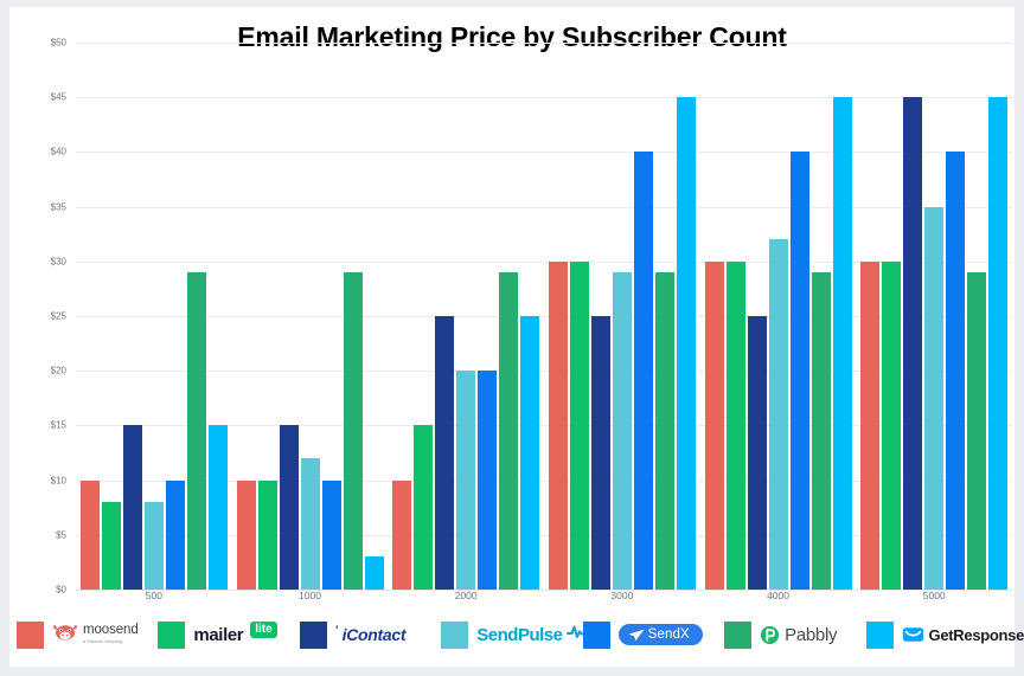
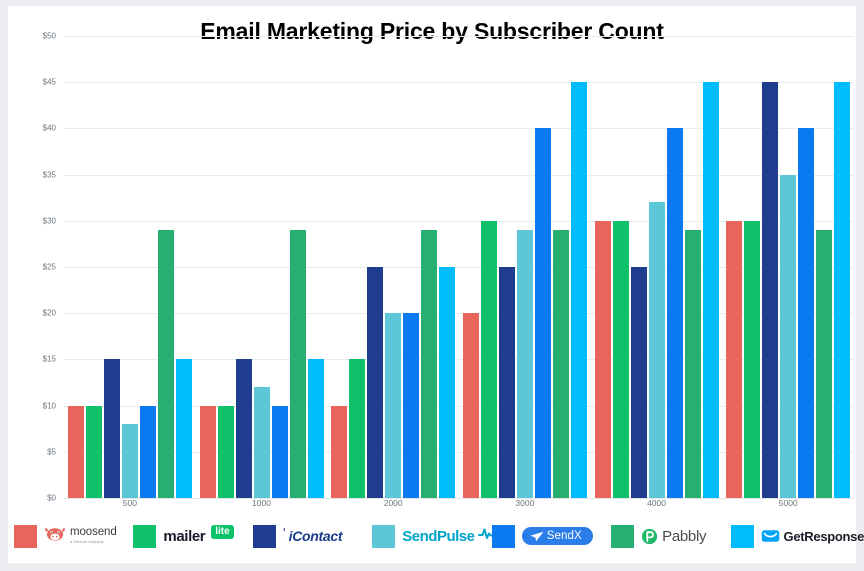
mailerlite/500: $8 -> $10
GetResponse/1000: $3 -> $15
moosend/3000: $30 -> $20
